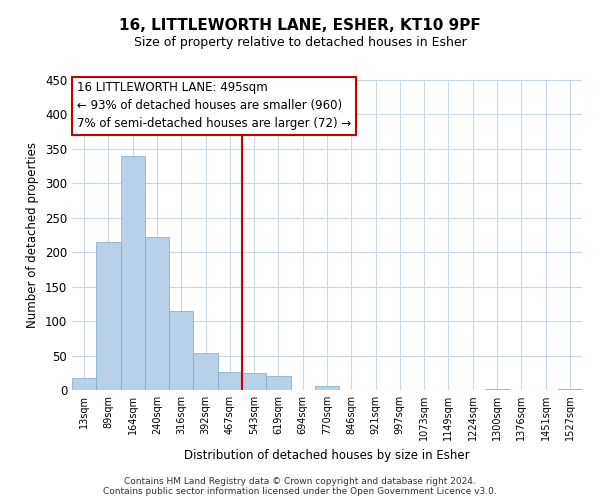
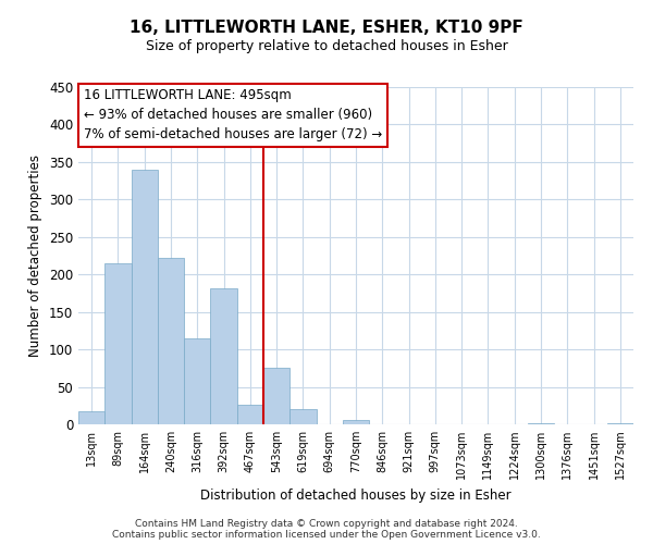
392sqm: 53 -> 182
543sqm: 25 -> 76
